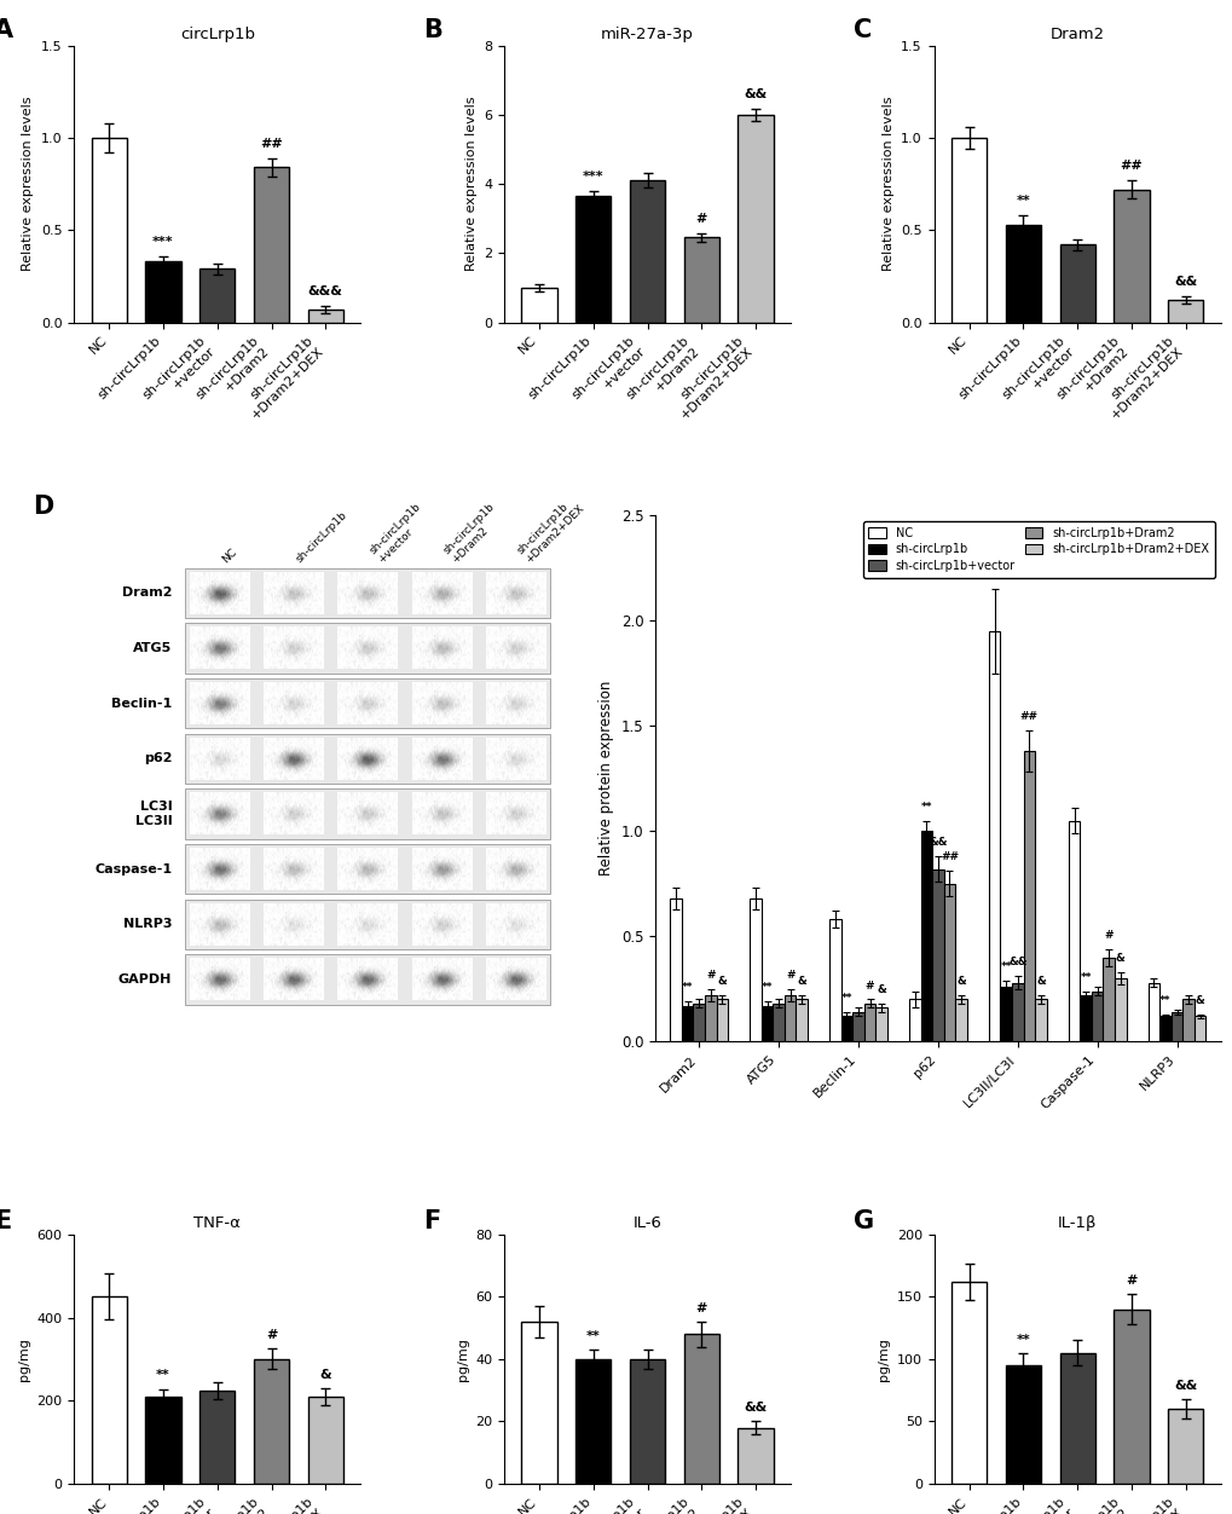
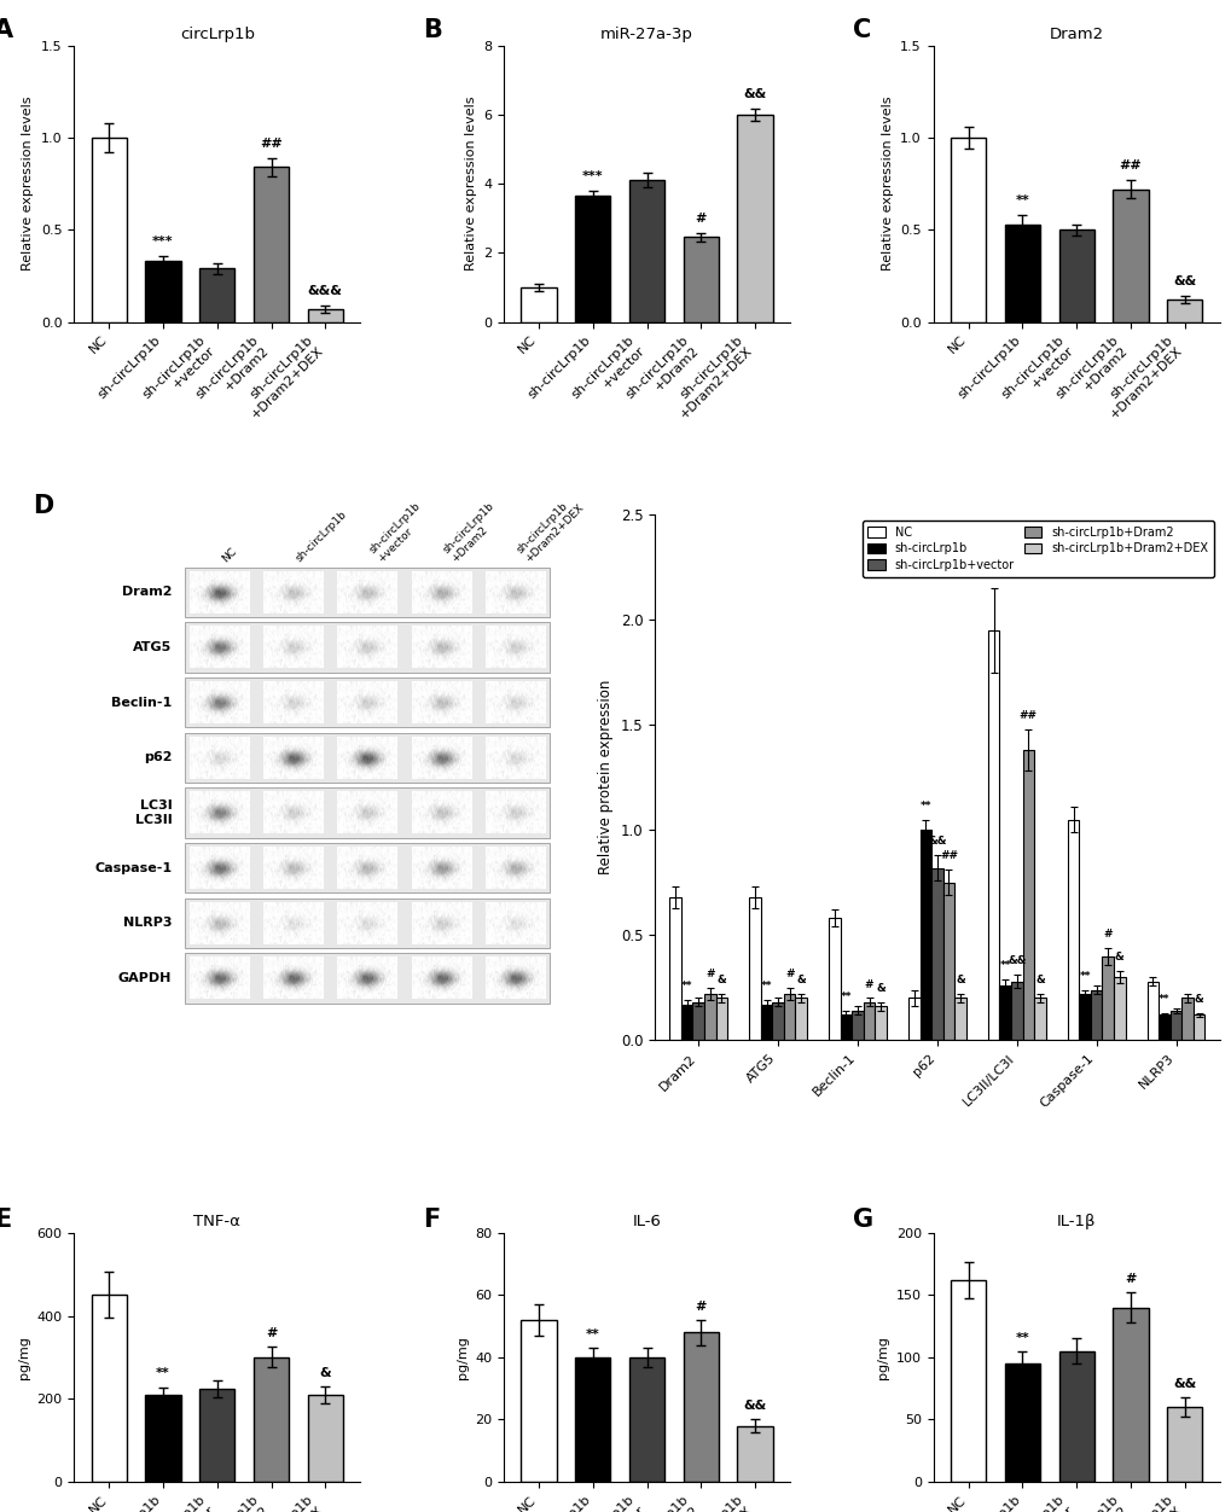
Dram2/sh-circLrp1b +vector: 0.42 -> 0.50
